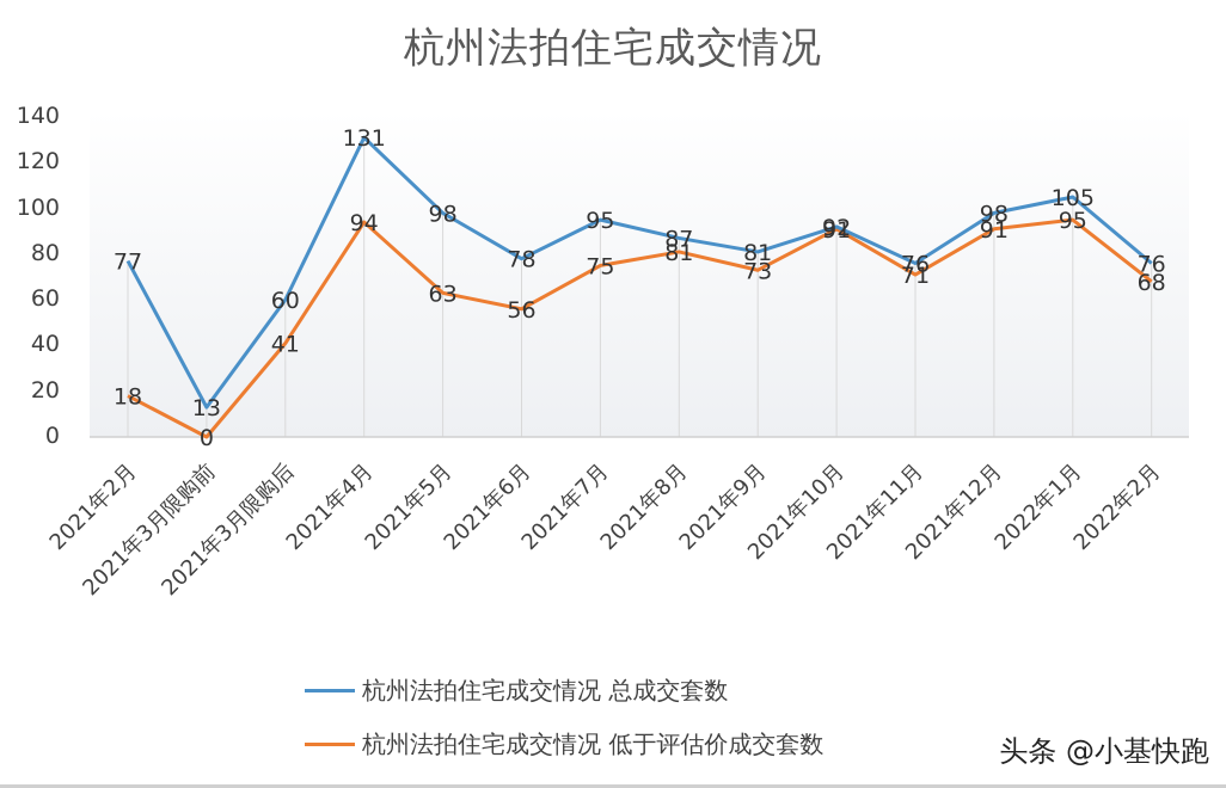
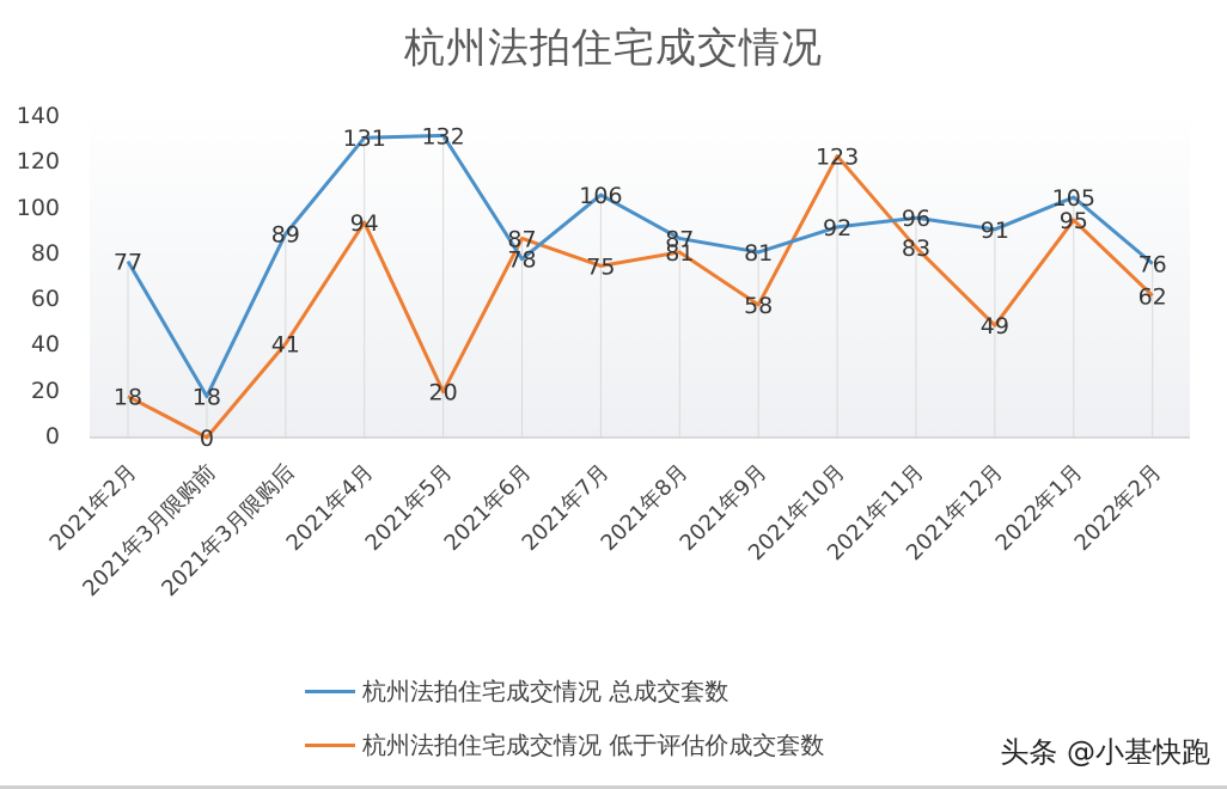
杭州法拍住宅成交情况 总成交套数/2021年3月限购前: 13 -> 18
杭州法拍住宅成交情况 总成交套数/2021年3月限购后: 60 -> 89
杭州法拍住宅成交情况 总成交套数/2021年5月: 98 -> 132
杭州法拍住宅成交情况 低于评估价成交套数/2021年5月: 63 -> 20
杭州法拍住宅成交情况 低于评估价成交套数/2021年6月: 56 -> 87
杭州法拍住宅成交情况 总成交套数/2021年7月: 95 -> 106
杭州法拍住宅成交情况 低于评估价成交套数/2021年9月: 73 -> 58
杭州法拍住宅成交情况 低于评估价成交套数/2021年10月: 91 -> 123
杭州法拍住宅成交情况 总成交套数/2021年11月: 76 -> 96
杭州法拍住宅成交情况 低于评估价成交套数/2021年11月: 71 -> 83
杭州法拍住宅成交情况 总成交套数/2021年12月: 98 -> 91
杭州法拍住宅成交情况 低于评估价成交套数/2021年12月: 91 -> 49
杭州法拍住宅成交情况 低于评估价成交套数/2022年2月: 68 -> 62
